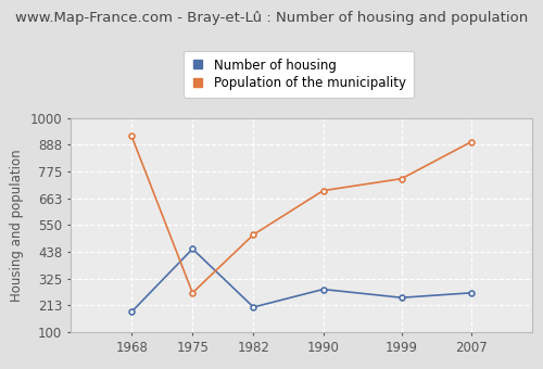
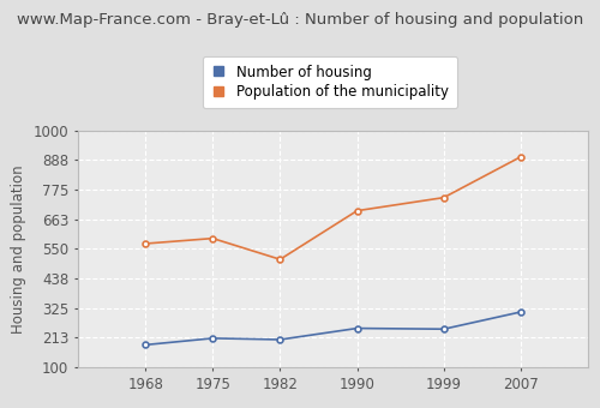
Population of the municipality/1968: 925 -> 570
Number of housing/1975: 450 -> 210
Population of the municipality/1975: 265 -> 590
Number of housing/1990: 280 -> 248
Number of housing/2007: 265 -> 310
